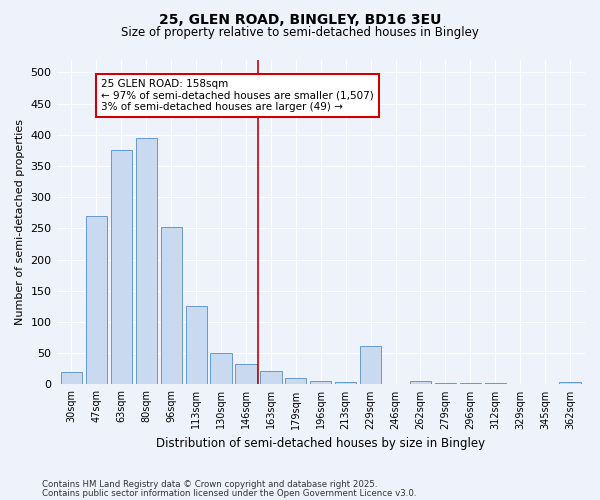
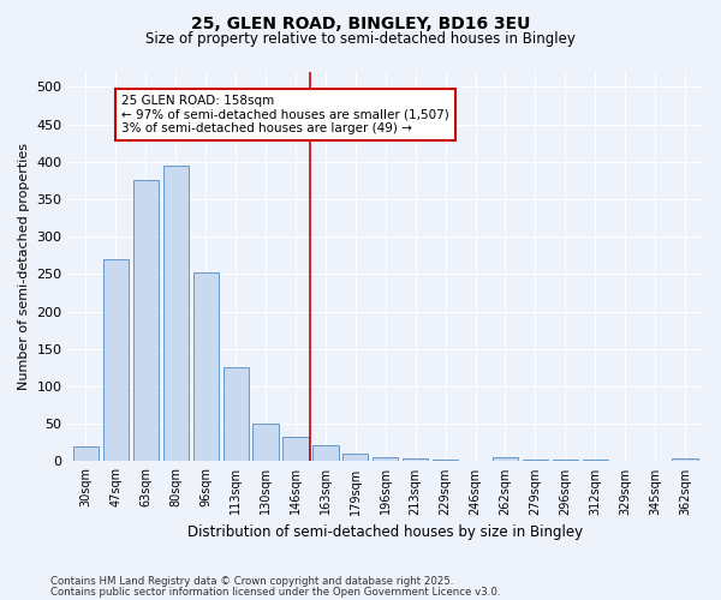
229sqm: 62 -> 2
